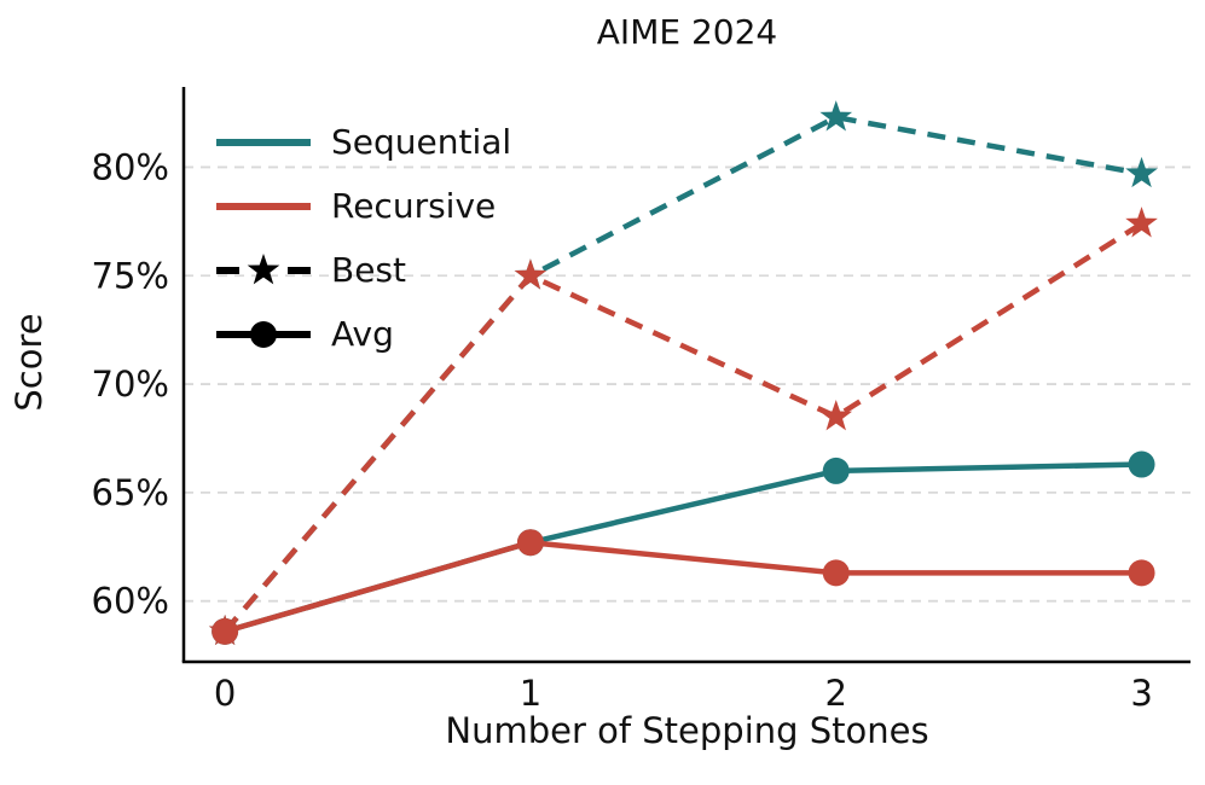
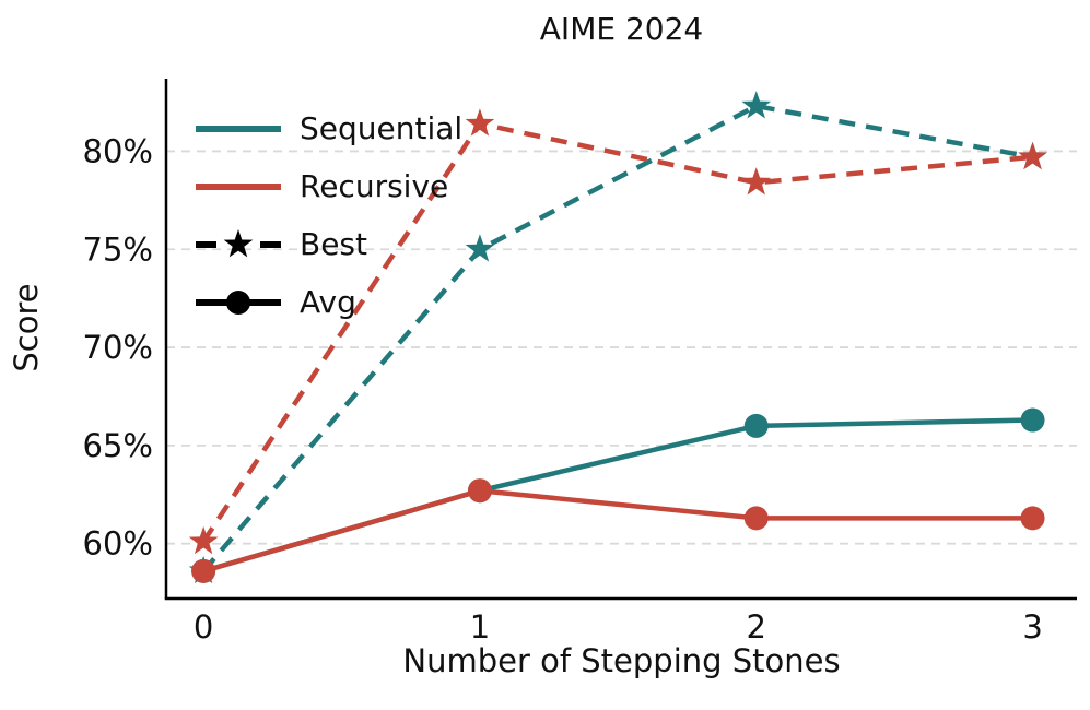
Recursive Best/0: 58.6% -> 60.1%
Recursive Best/1: 75.0% -> 81.4%
Recursive Best/2: 68.5% -> 78.4%
Recursive Best/3: 77.4% -> 79.7%
